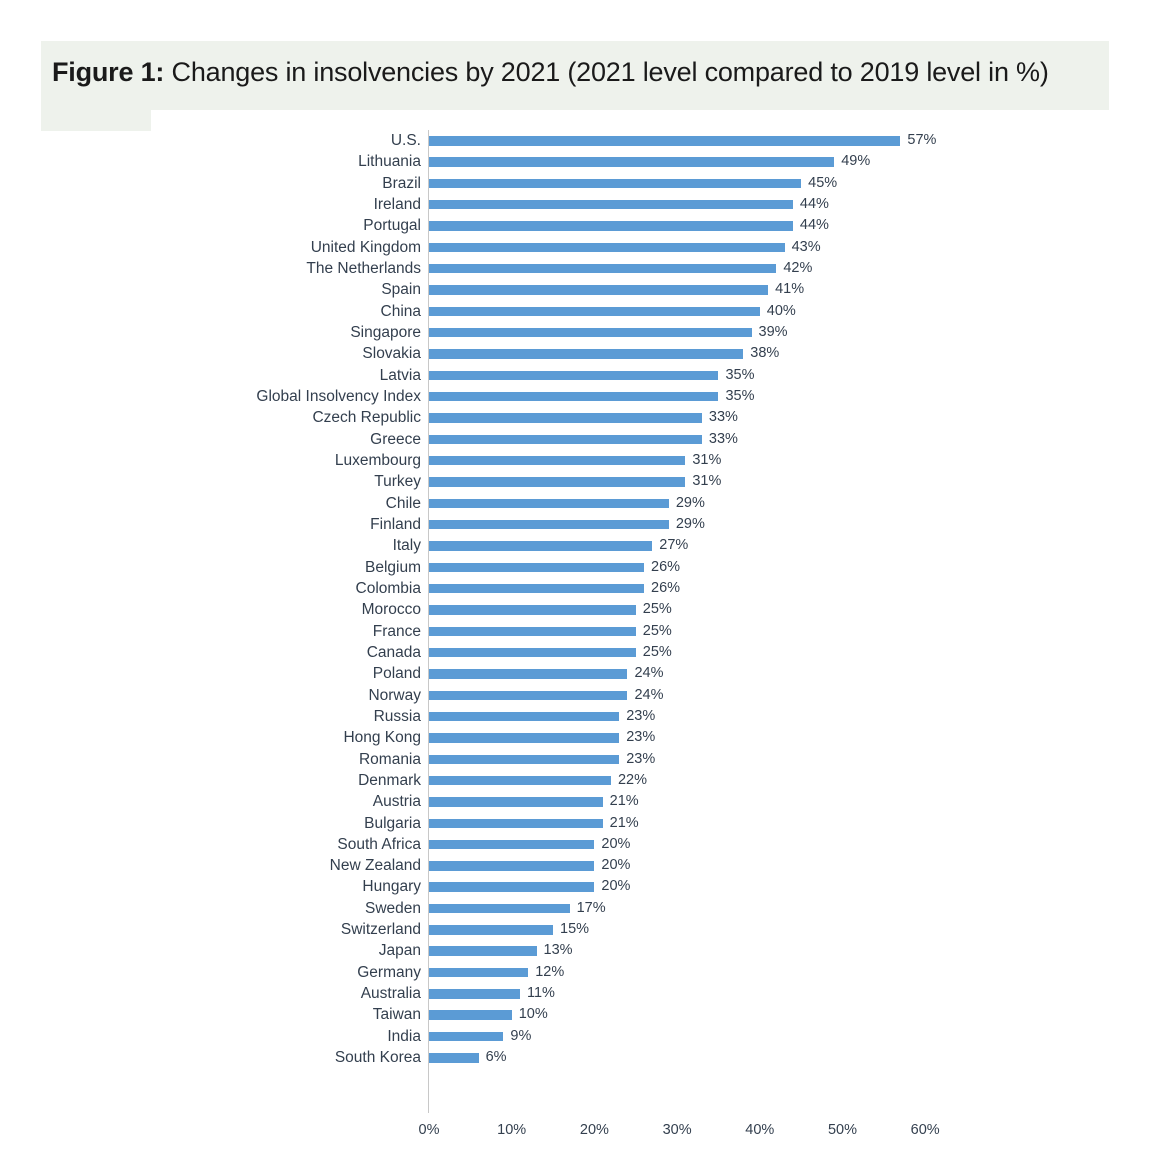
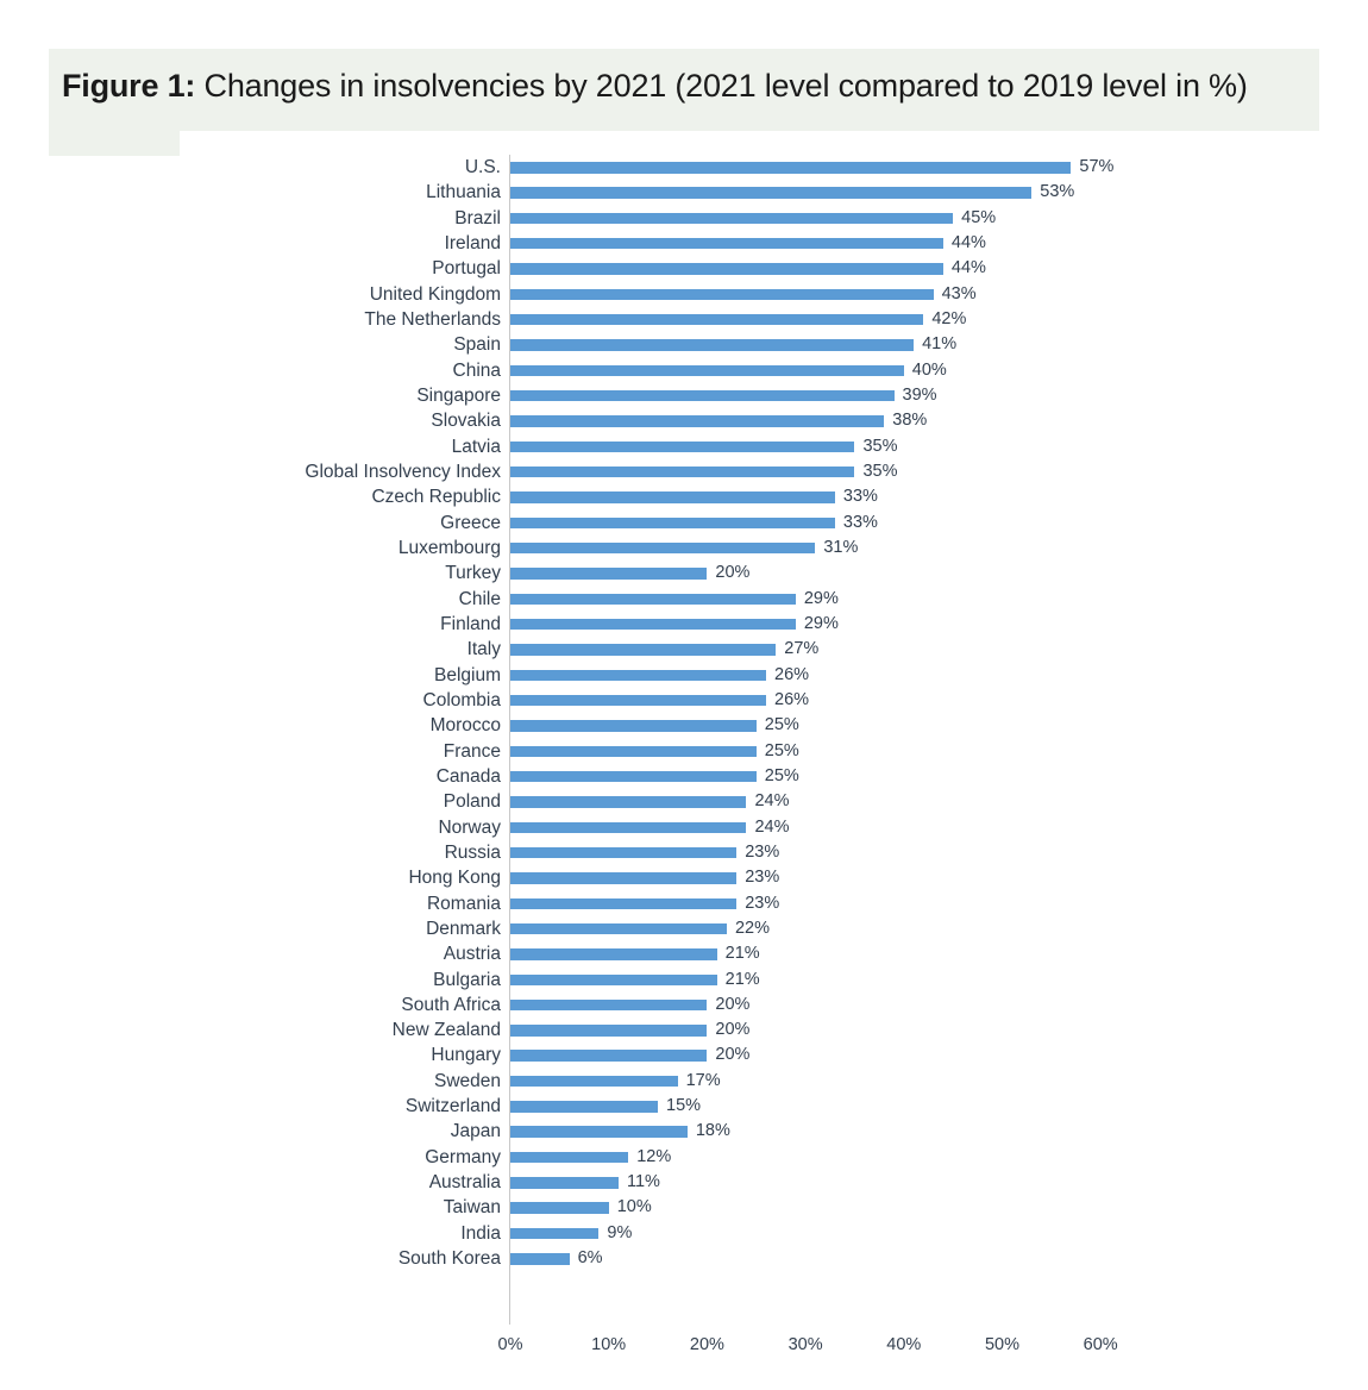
Lithuania: 49% -> 53%
Turkey: 31% -> 20%
Japan: 13% -> 18%
